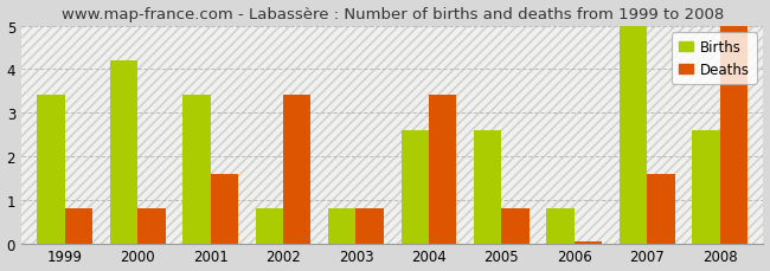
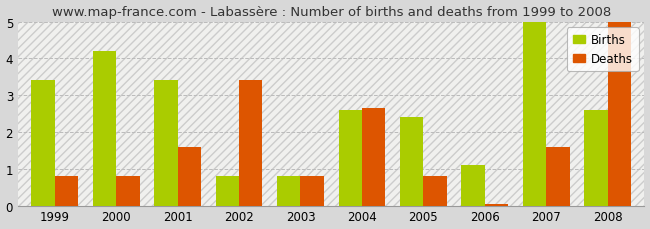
Deaths/2004: 3.40 -> 2.65
Births/2005: 2.6 -> 2.4
Births/2006: 0.8 -> 1.1
